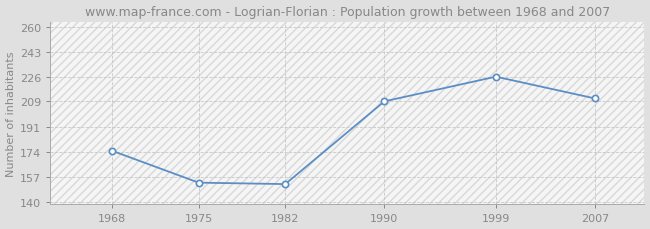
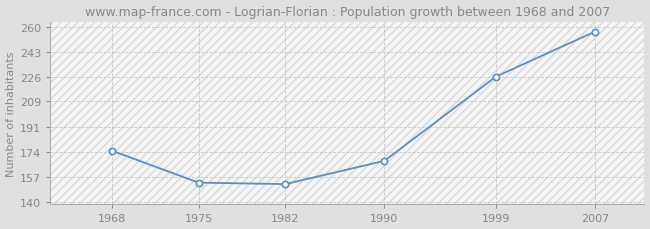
1990: 209 -> 168
2007: 211 -> 257
